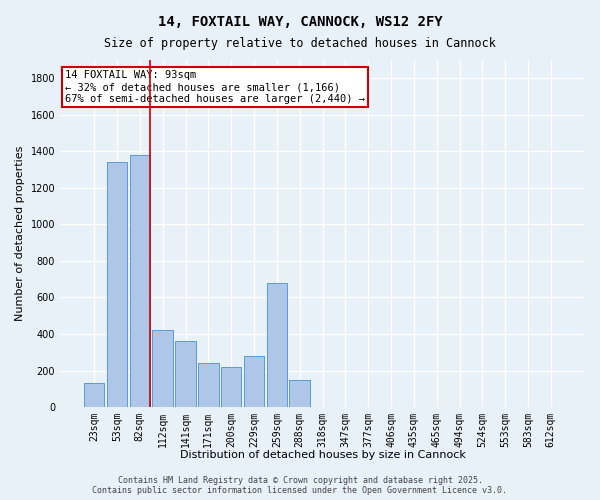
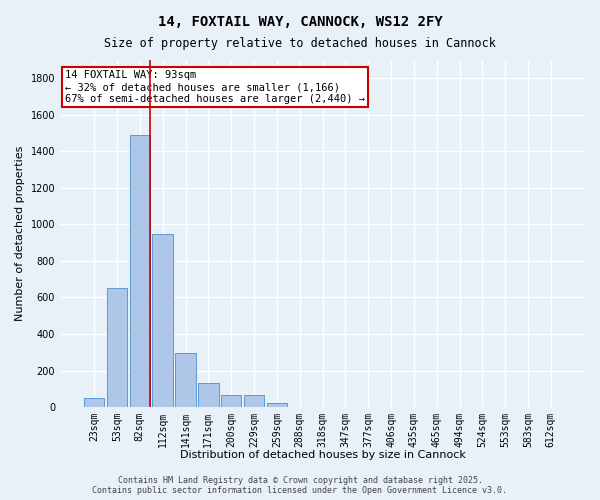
23sqm: 130 -> 50
53sqm: 1340 -> 650
82sqm: 1380 -> 1490
112sqm: 420 -> 950
141sqm: 360 -> 300
171sqm: 240 -> 130
200sqm: 220 -> 70
229sqm: 280 -> 60
259sqm: 680 -> 20
288sqm: 150 -> 0
